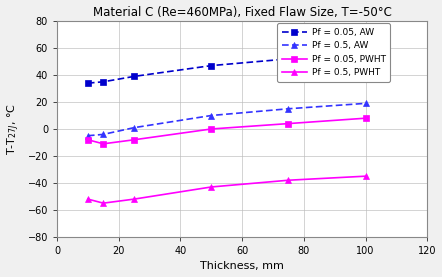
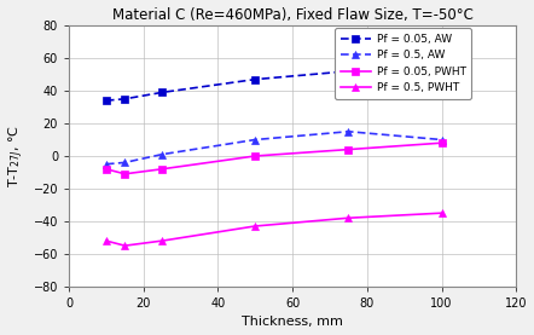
Pf = 0.5, AW/100: 19 -> 10
